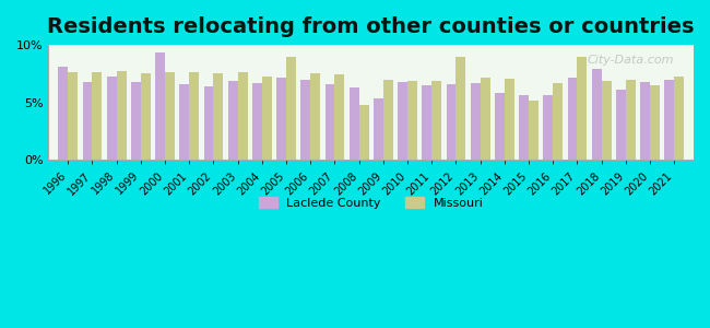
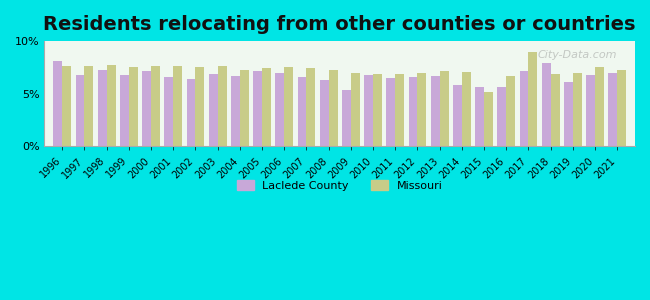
Laclede County/2000: 9.3% -> 7.2%
Missouri/2005: 9.0% -> 7.4%
Missouri/2008: 4.8% -> 7.3%
Missouri/2012: 9.0% -> 7.0%
Missouri/2020: 6.5% -> 7.5%
